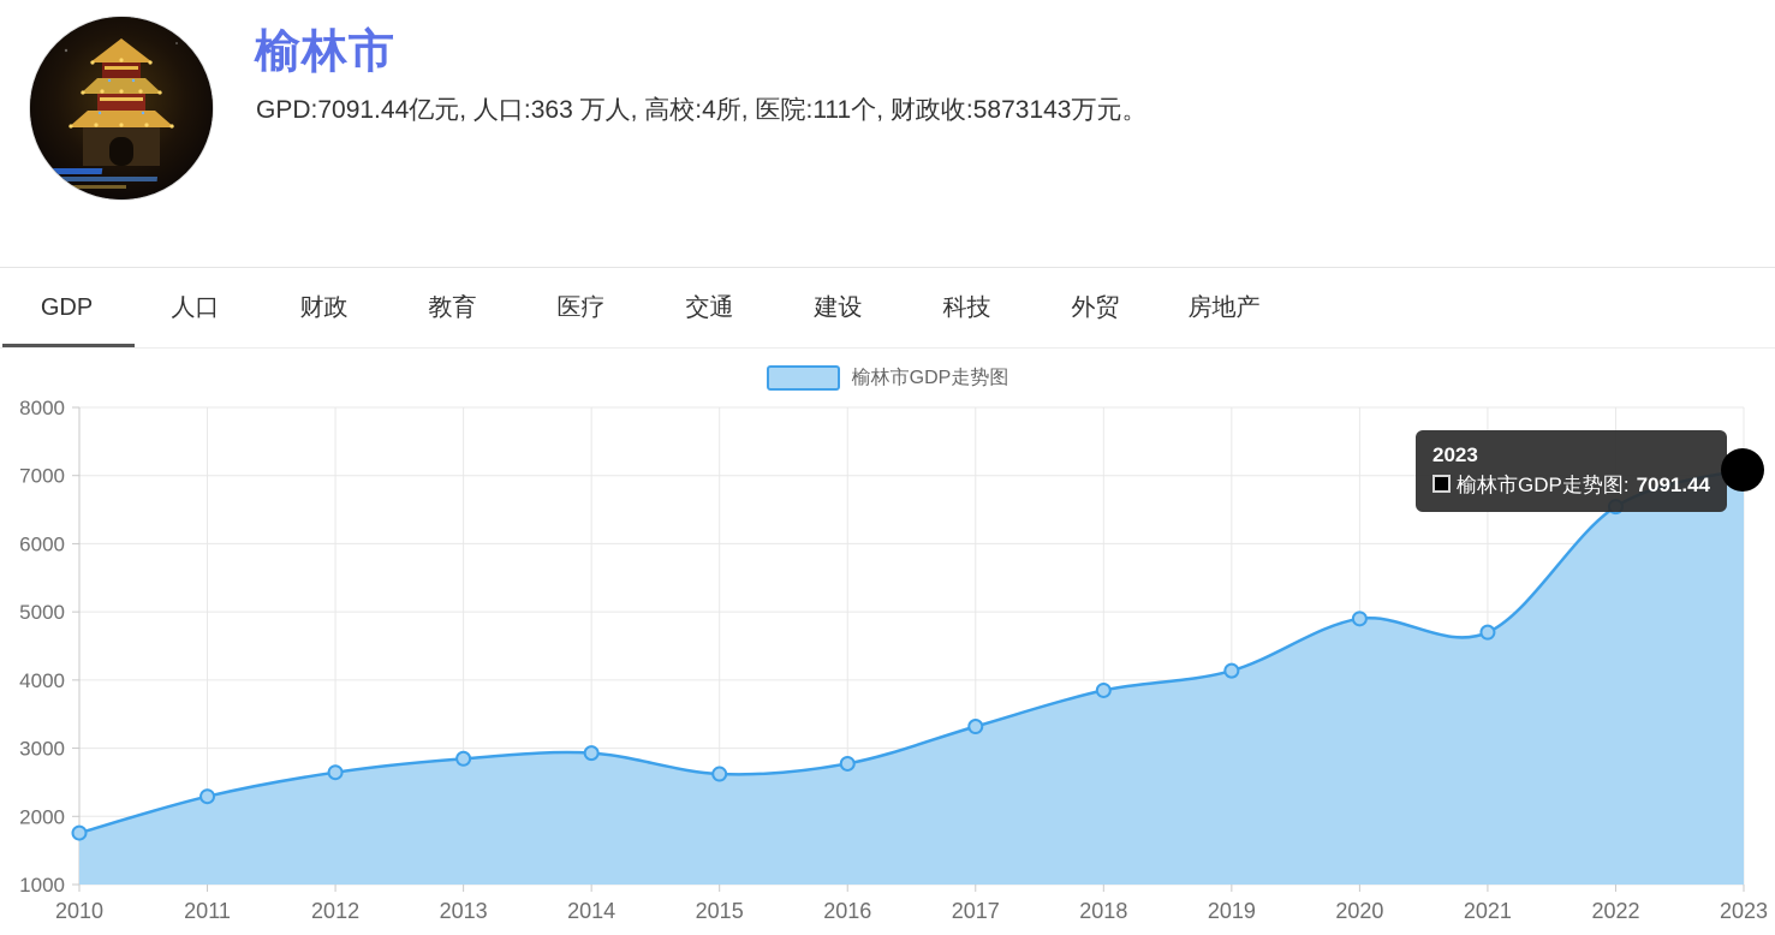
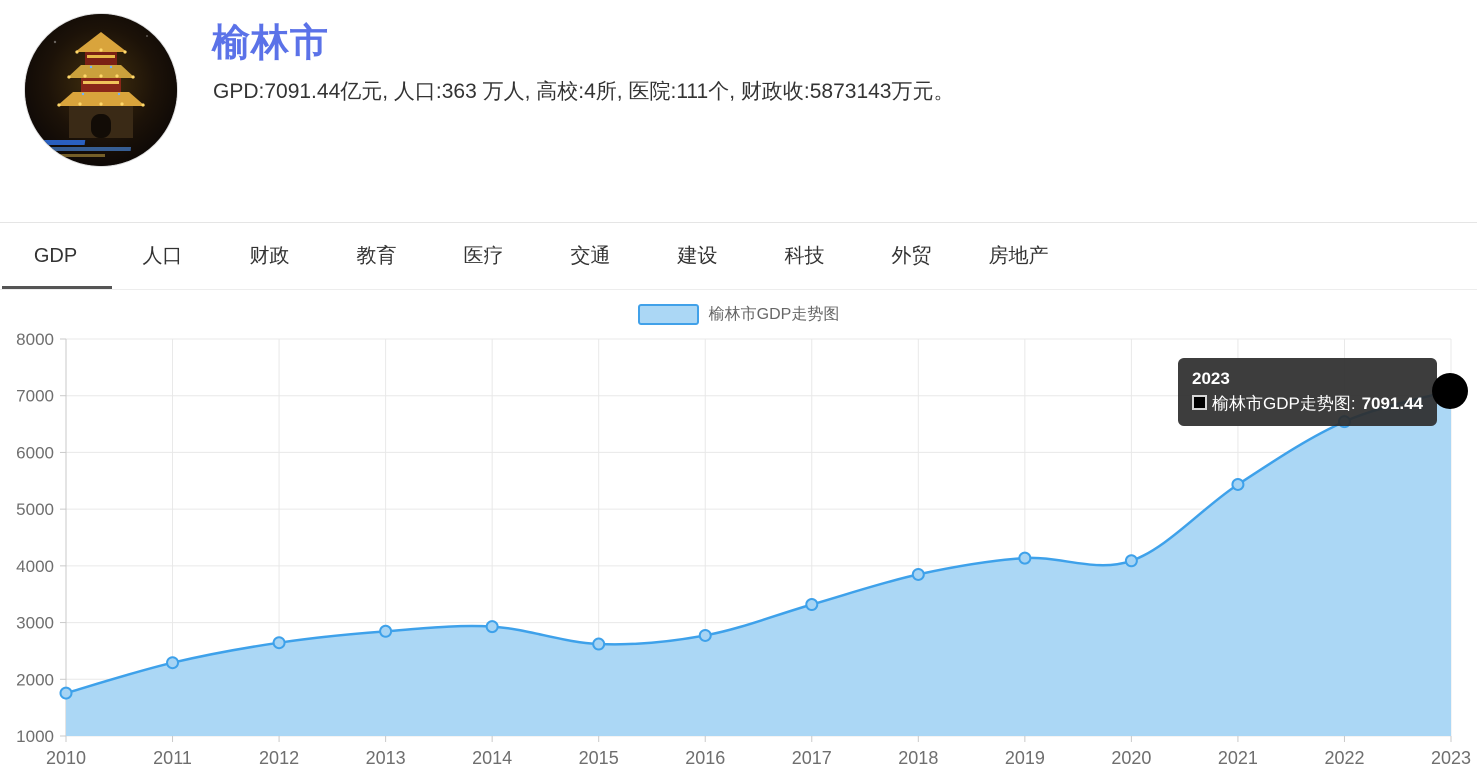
2020: 4900 -> 4100
2021: 4700 -> 5400
